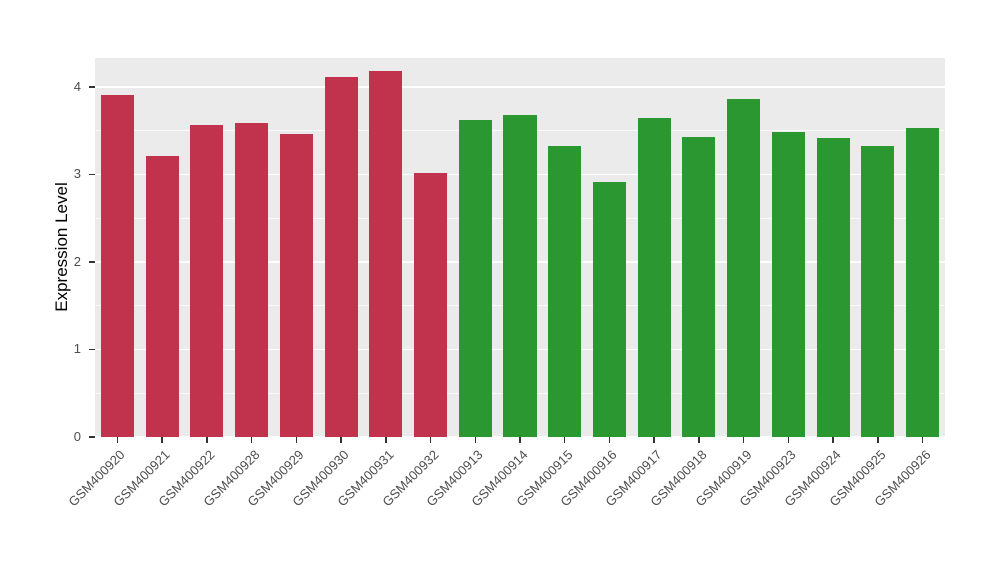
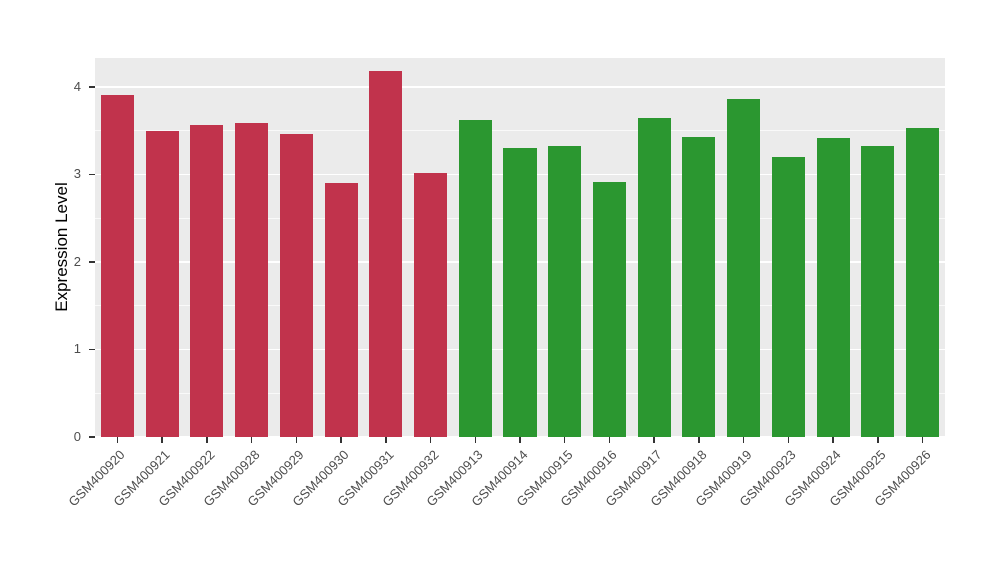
GSM400921: 3.2 -> 3.5
GSM400930: 4.1 -> 2.9
GSM400914: 3.7 -> 3.3
GSM400923: 3.5 -> 3.2
